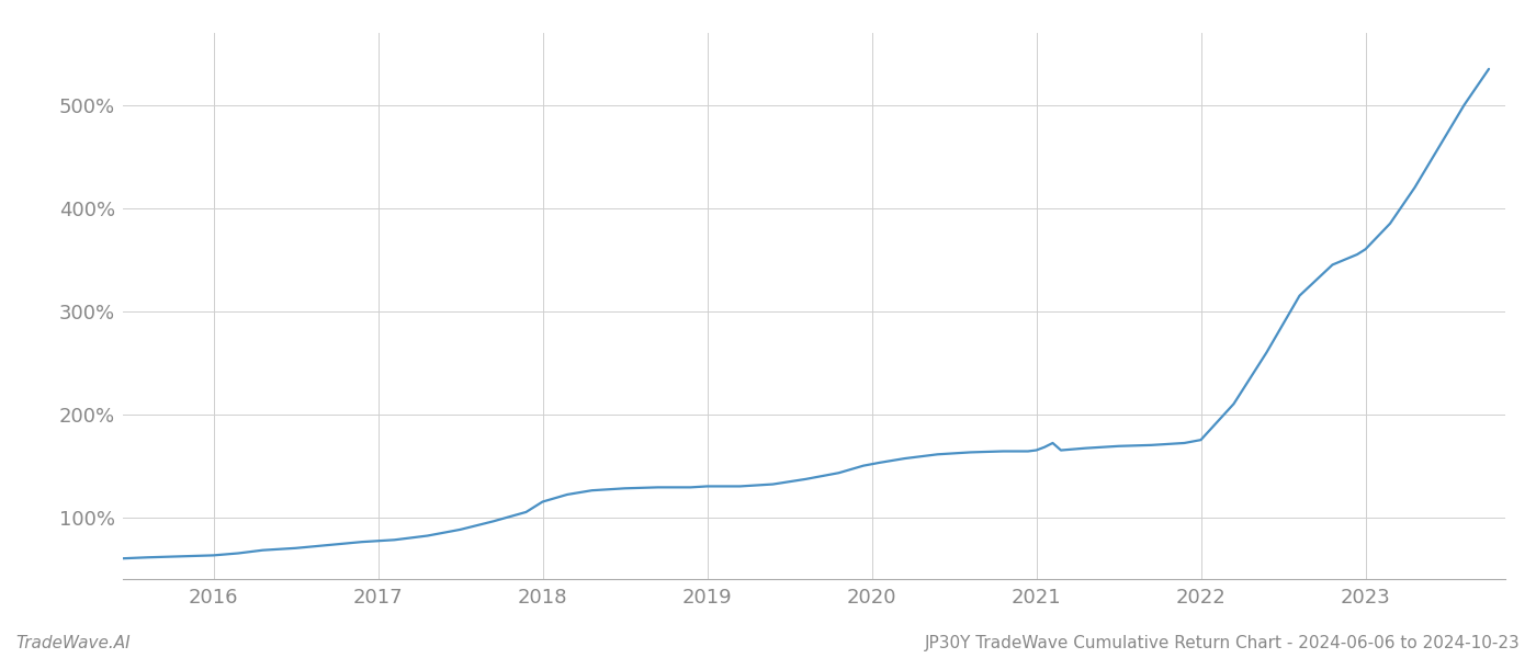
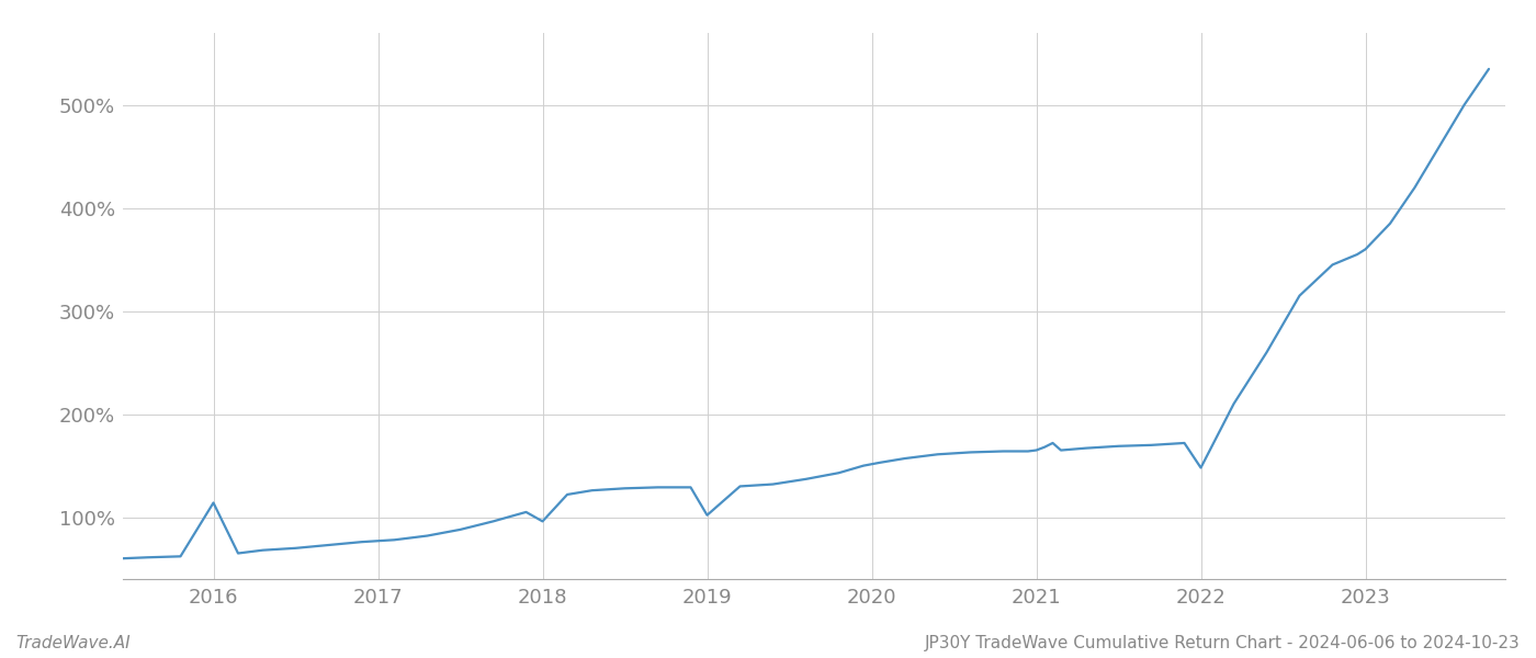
2016: 63% -> 114%
2018: 115% -> 96%
2019: 130% -> 102%
2022: 175% -> 148%
